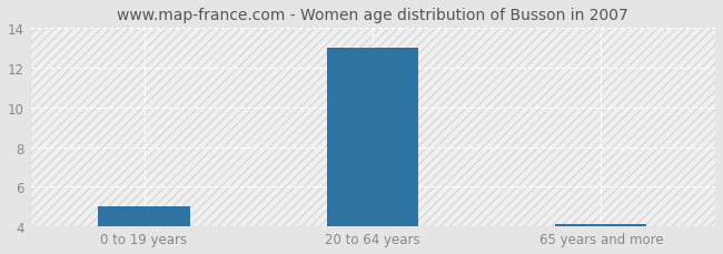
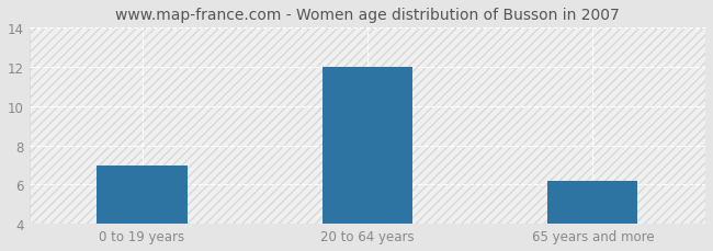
0 to 19 years: 5.0 -> 7.0
20 to 64 years: 13.0 -> 12.0
65 years and more: 4.1 -> 6.2
